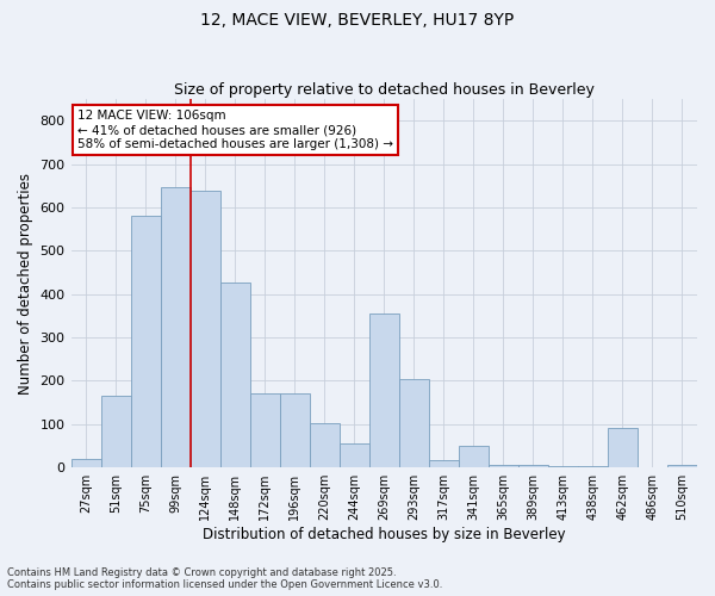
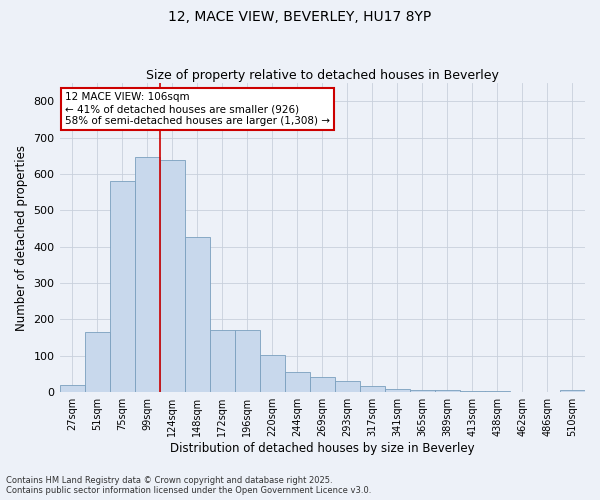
269sqm: 355 -> 43
293sqm: 205 -> 32
341sqm: 50 -> 10
462sqm: 90 -> 1
